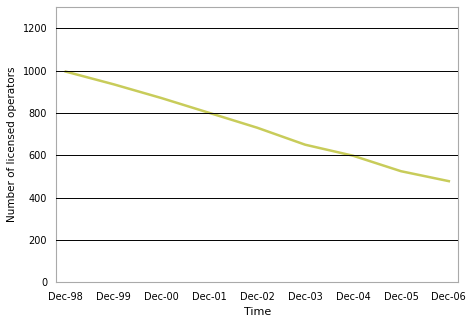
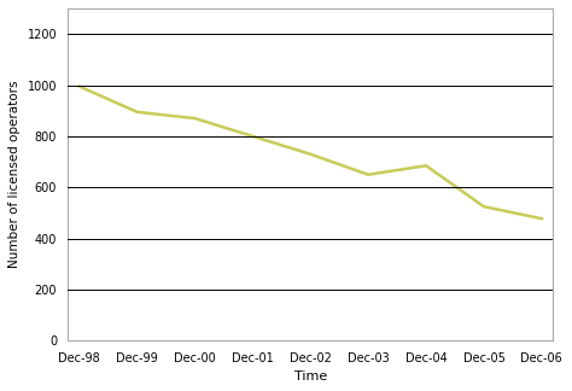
Dec-99: 935 -> 895
Dec-04: 598 -> 685
